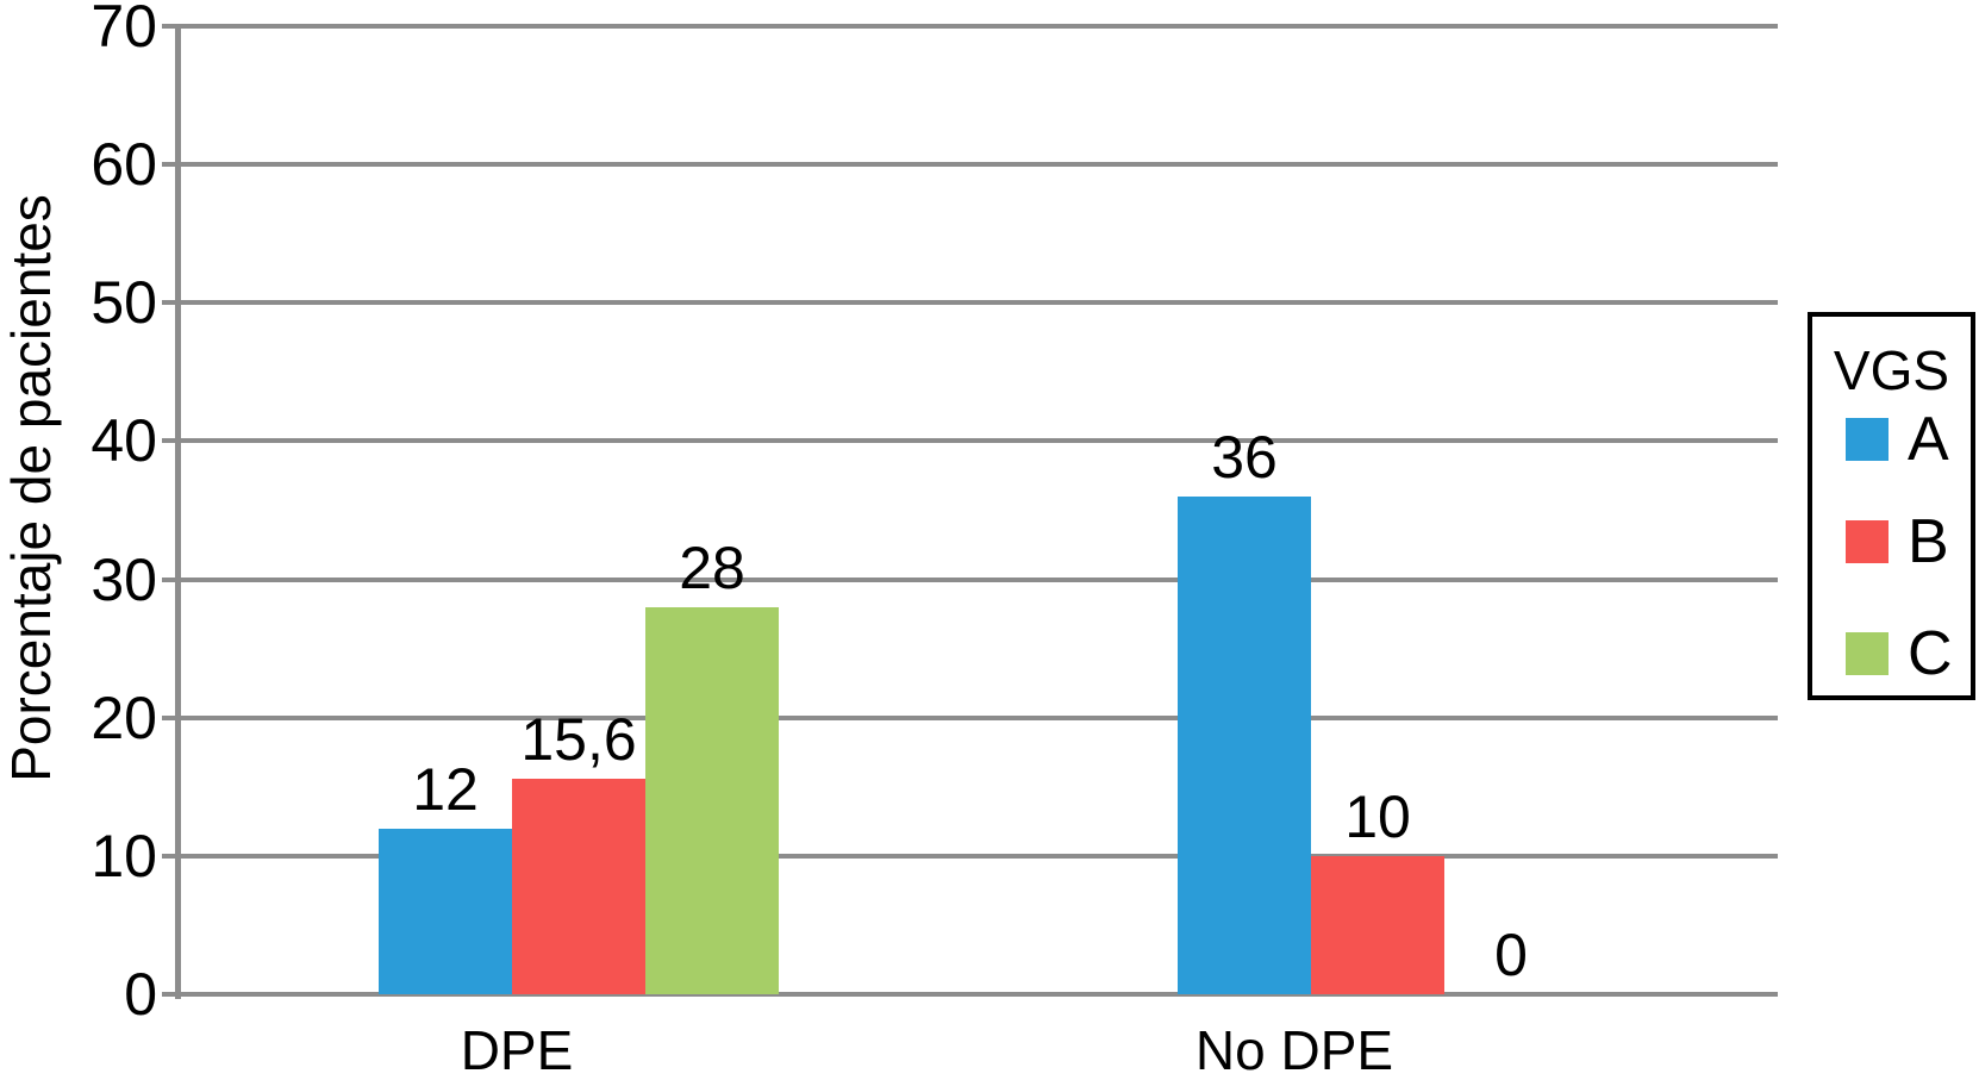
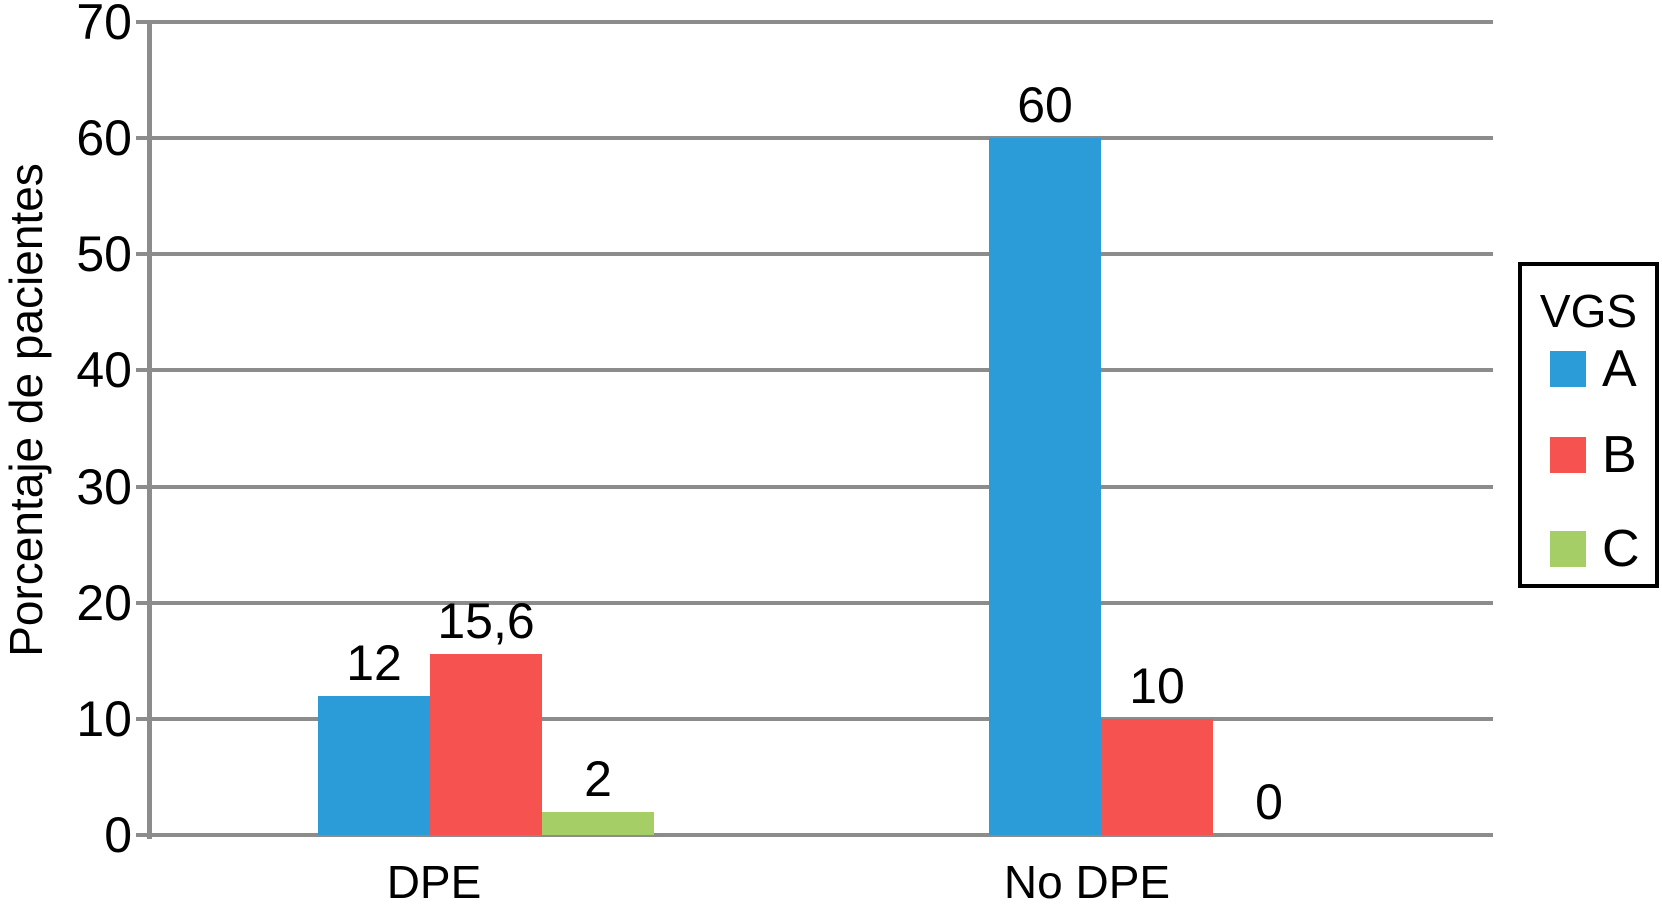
C/DPE: 28 -> 2
A/No DPE: 36 -> 60
